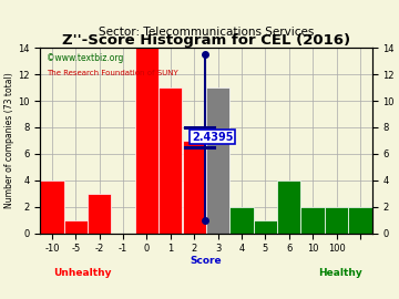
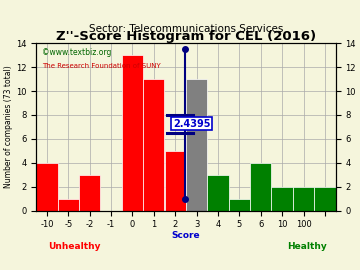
0: 14 -> 13
2: 7 -> 5
4: 2 -> 3
